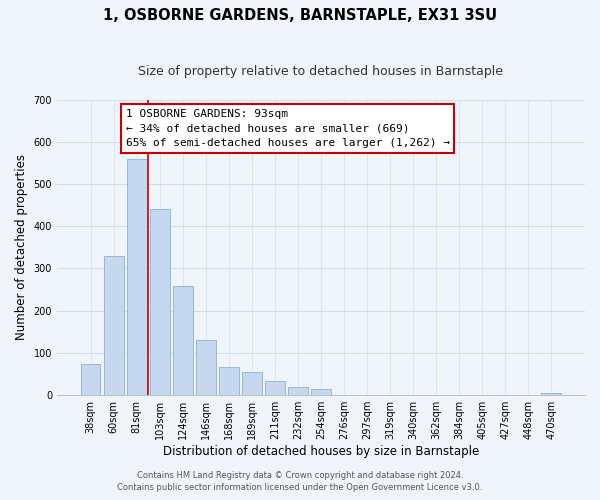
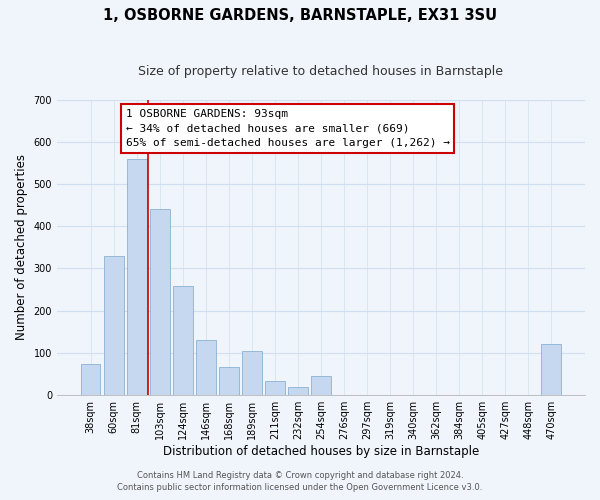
189sqm: 53 -> 105
254sqm: 13 -> 45
470sqm: 5 -> 120
